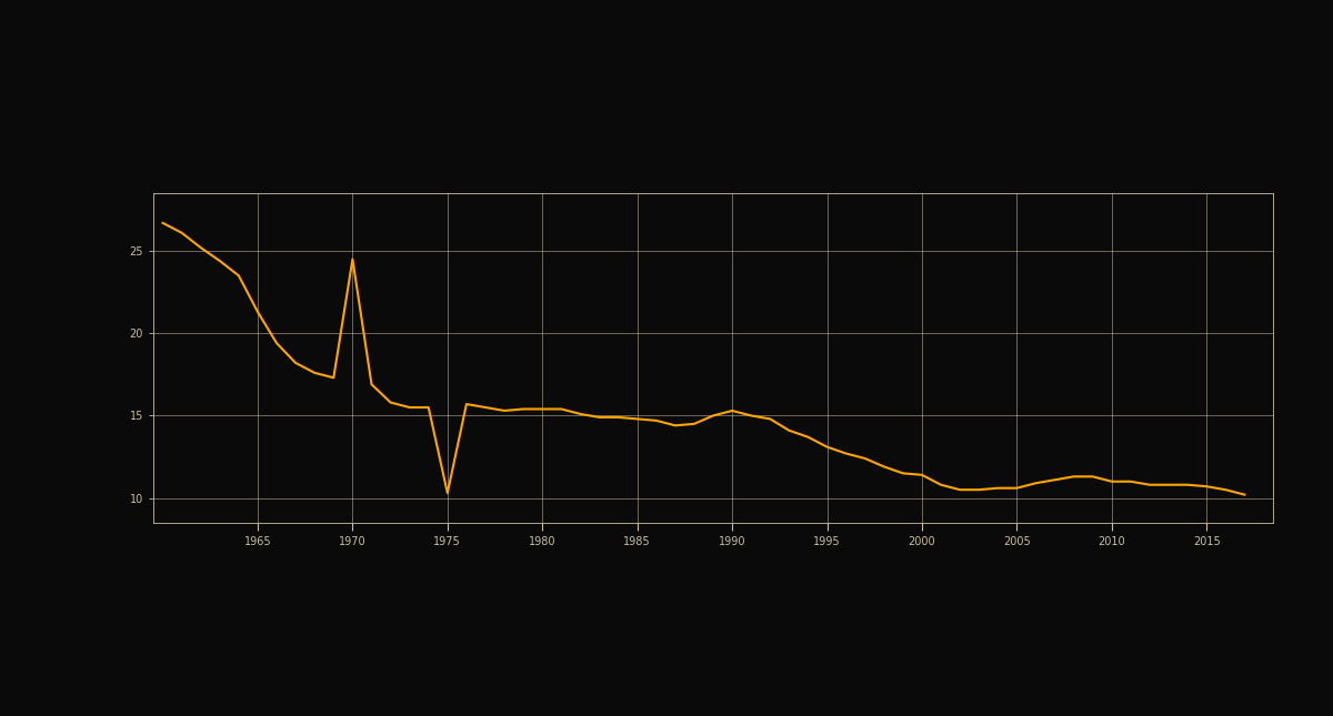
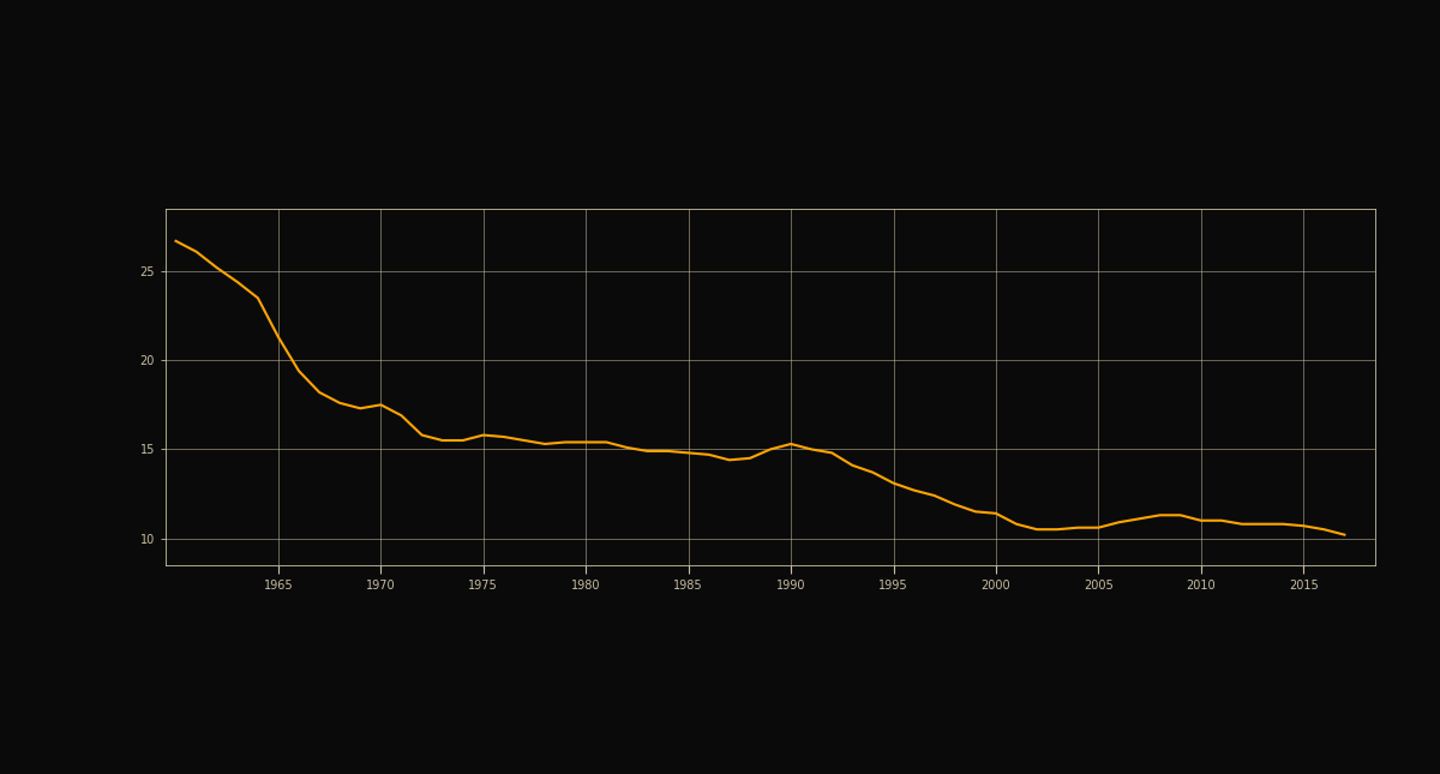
1970: 24.5 -> 17.5
1975: 10.3 -> 15.8
